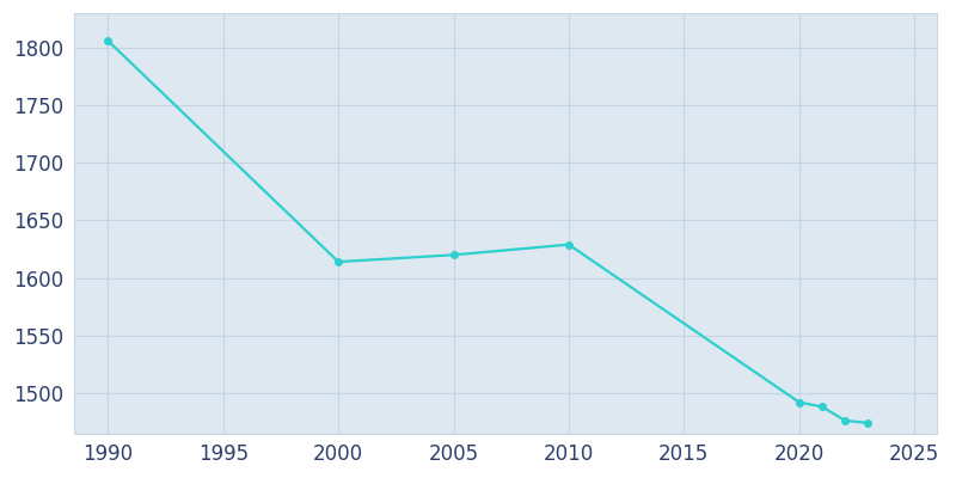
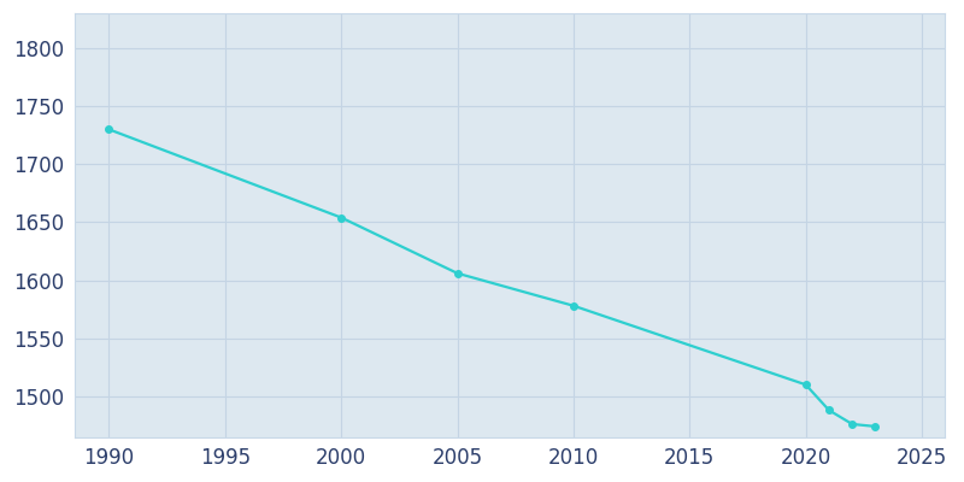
1990: 1806 -> 1730
2000: 1614 -> 1654
2005: 1620 -> 1606
2010: 1629 -> 1578
2020: 1492 -> 1510
